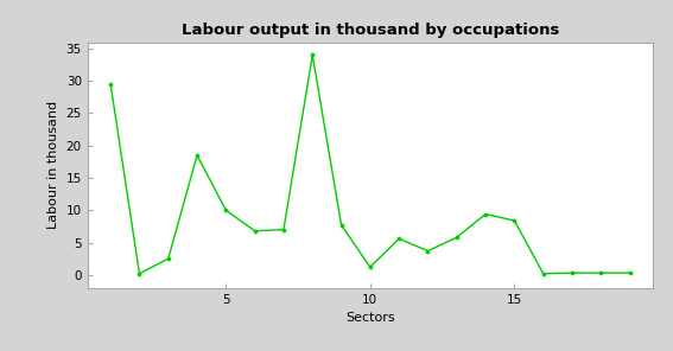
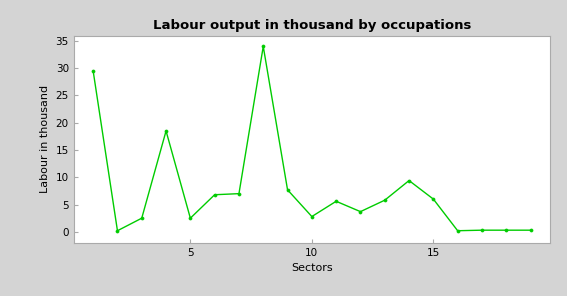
5: 10.0 -> 2.5
10: 1.2 -> 2.8
15: 8.4 -> 6.0
